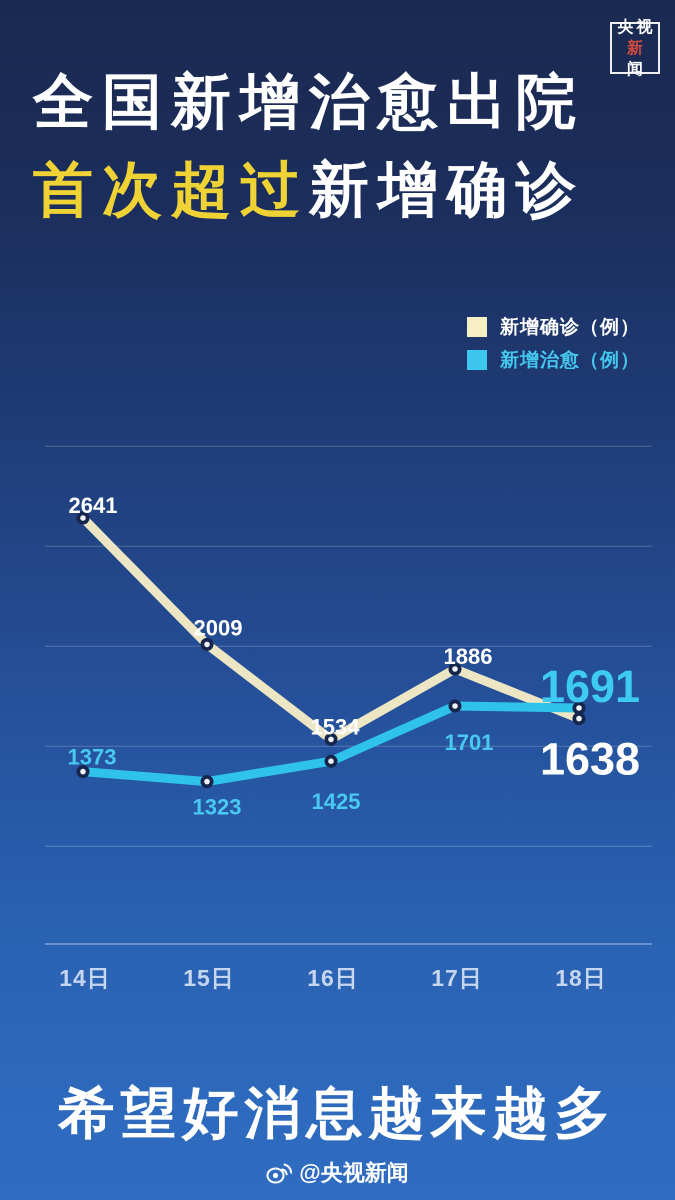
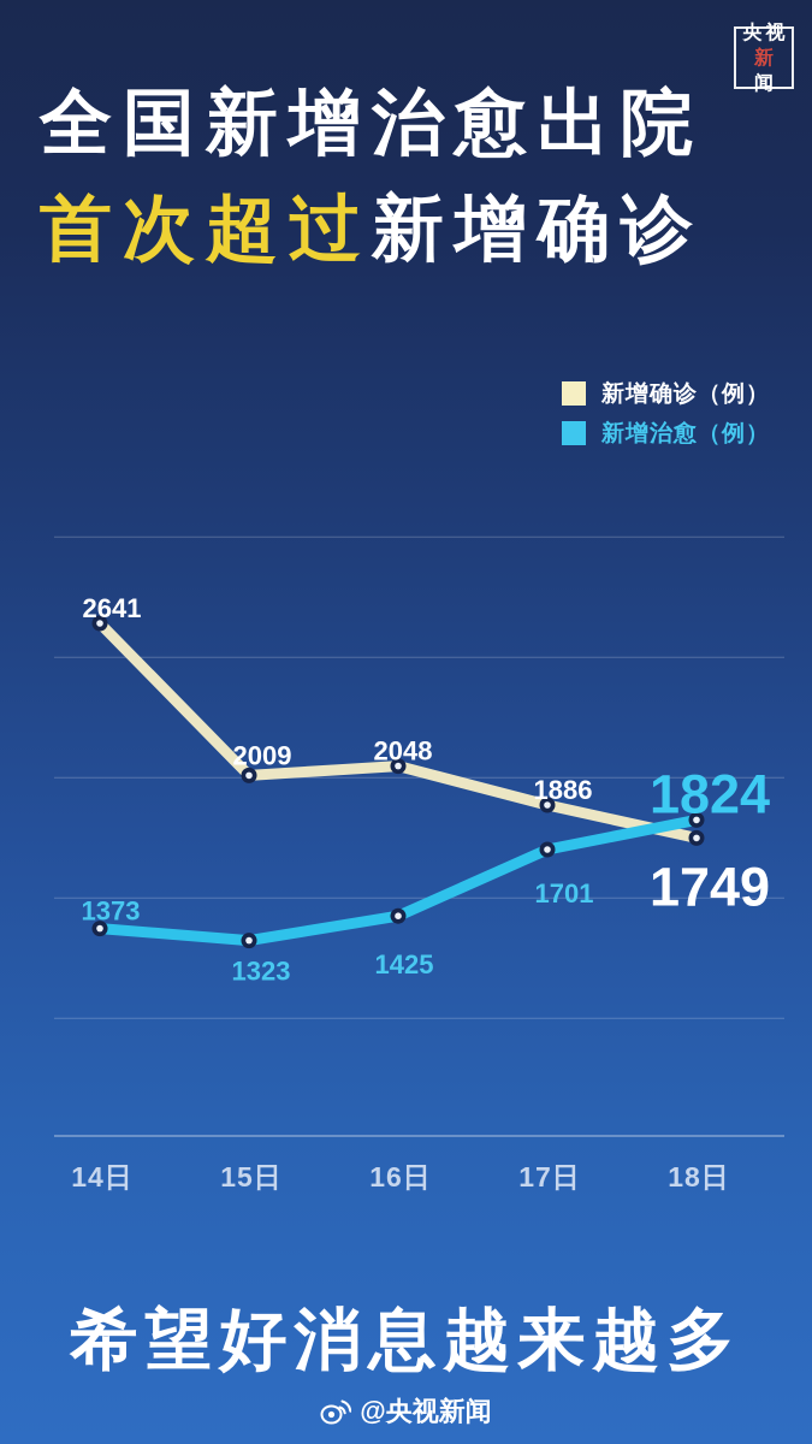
新增确诊（例）/16日: 1534 -> 2048
新增确诊（例）/18日: 1638 -> 1749
新增治愈（例）/18日: 1691 -> 1824
